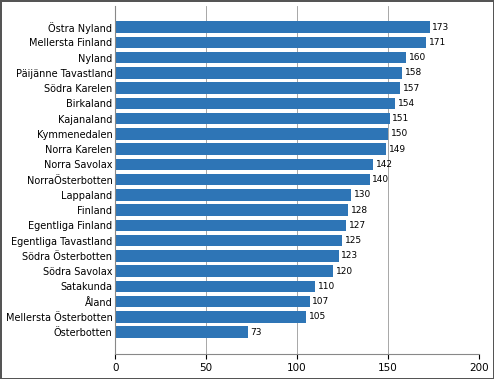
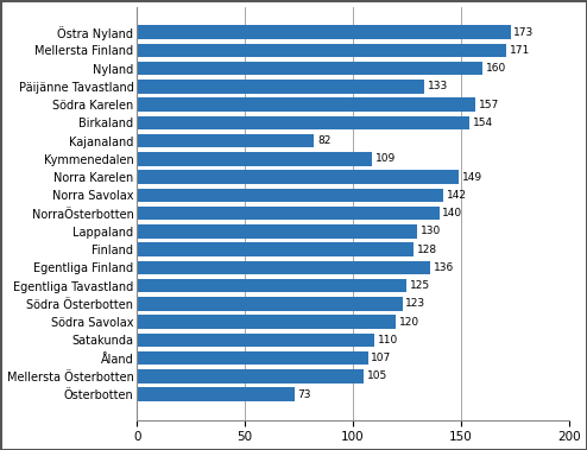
Päijänne Tavastland: 158 -> 133
Kajanaland: 151 -> 82
Kymmenedalen: 150 -> 109
Egentliga Finland: 127 -> 136
